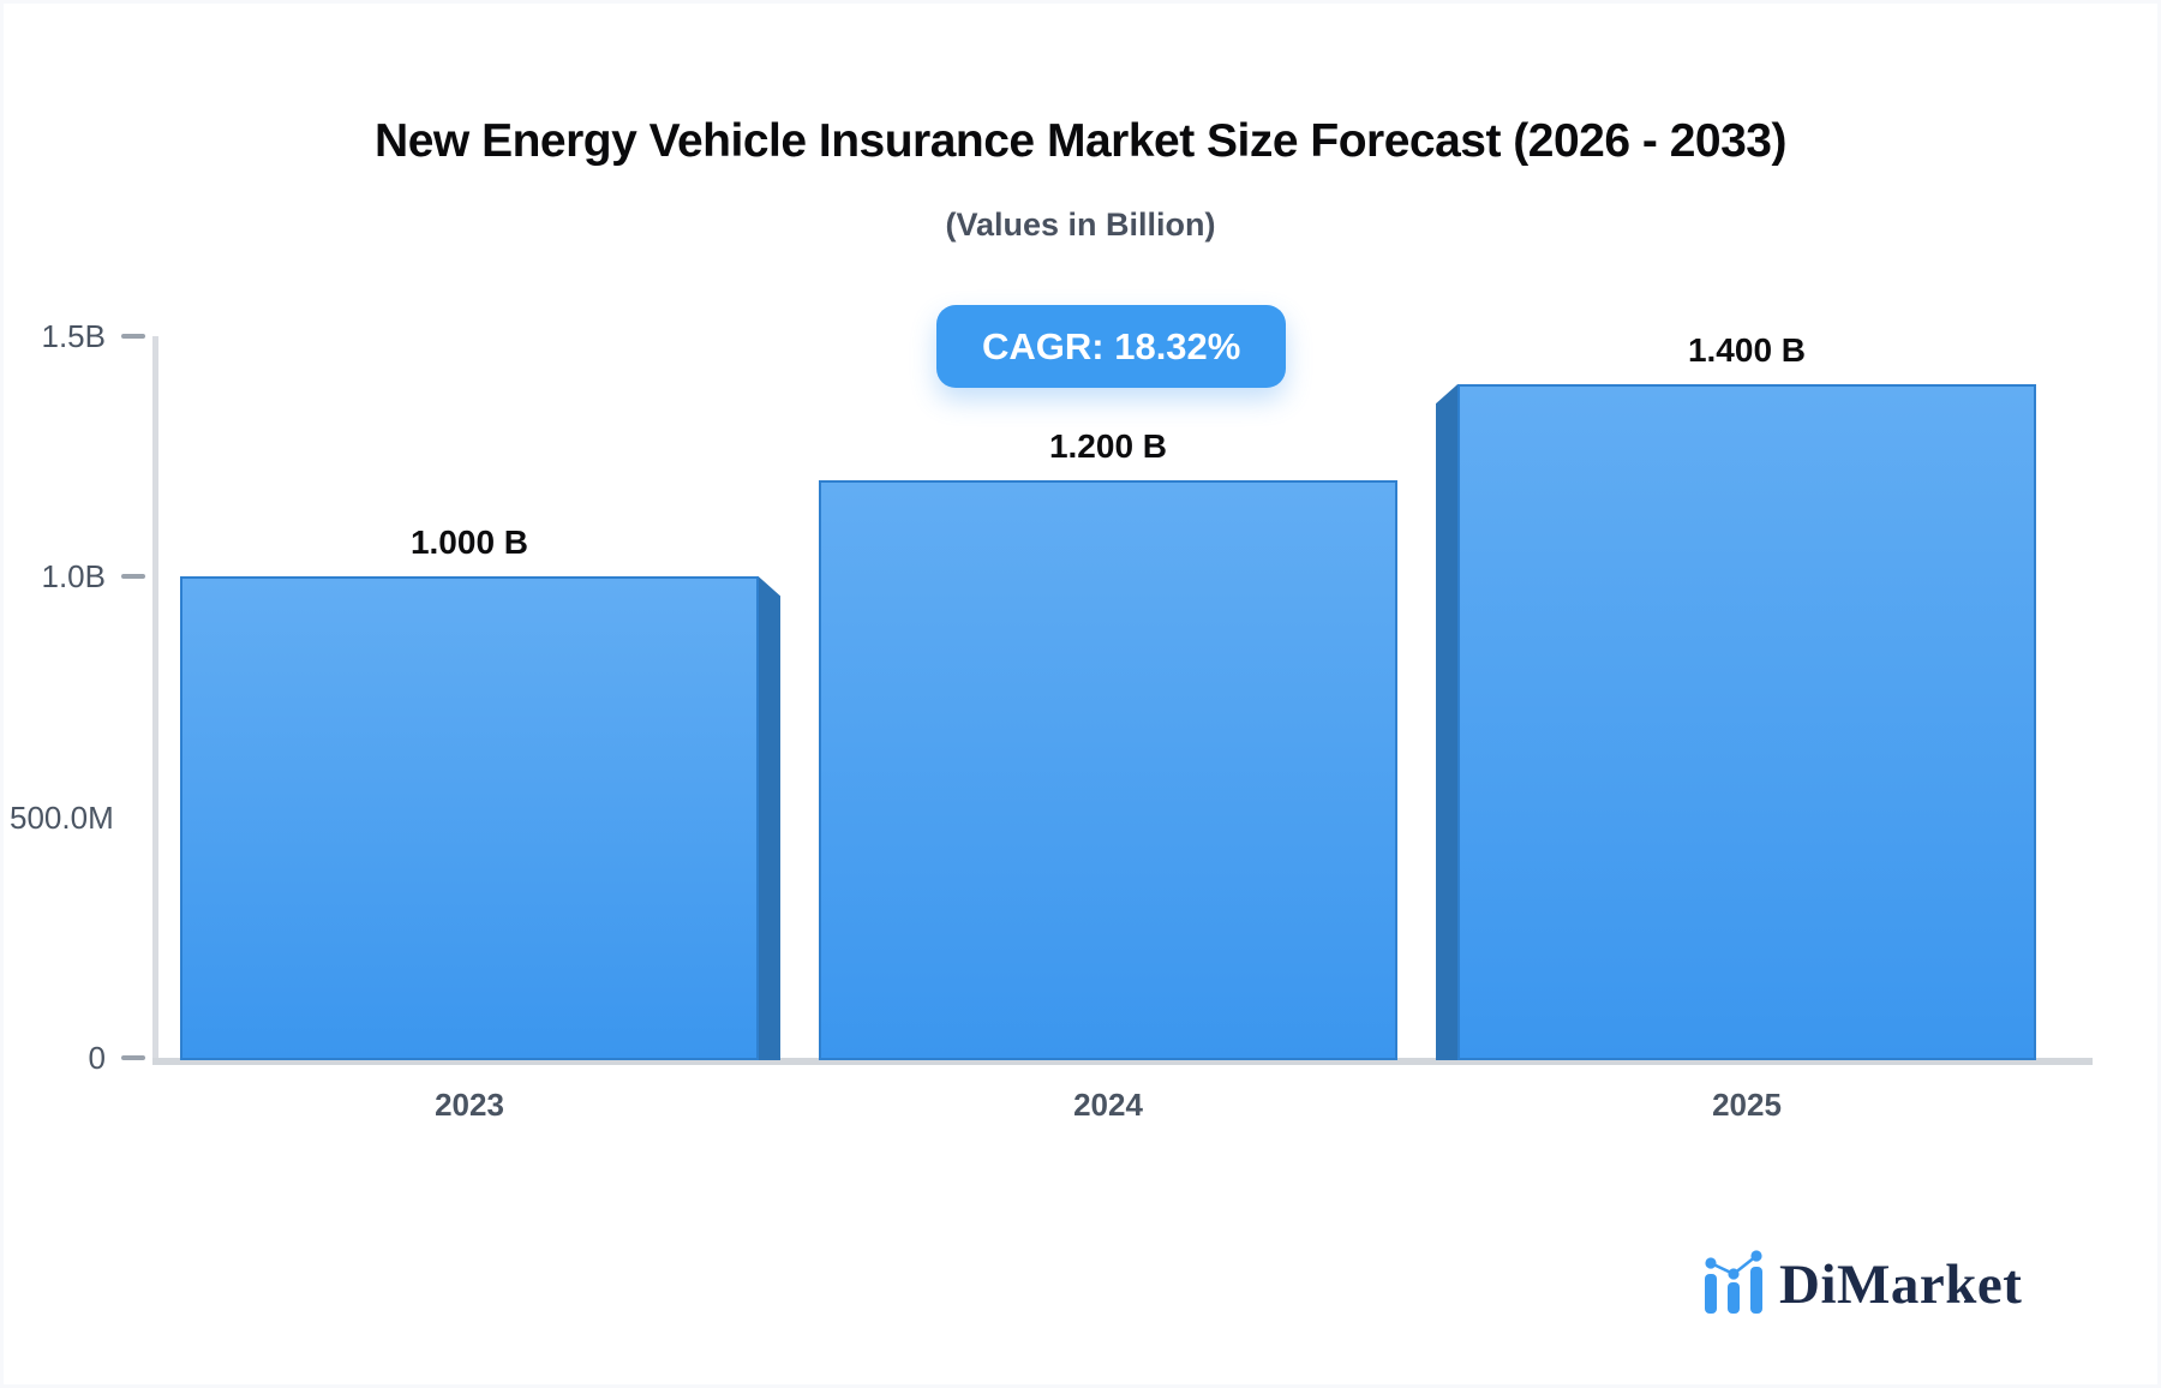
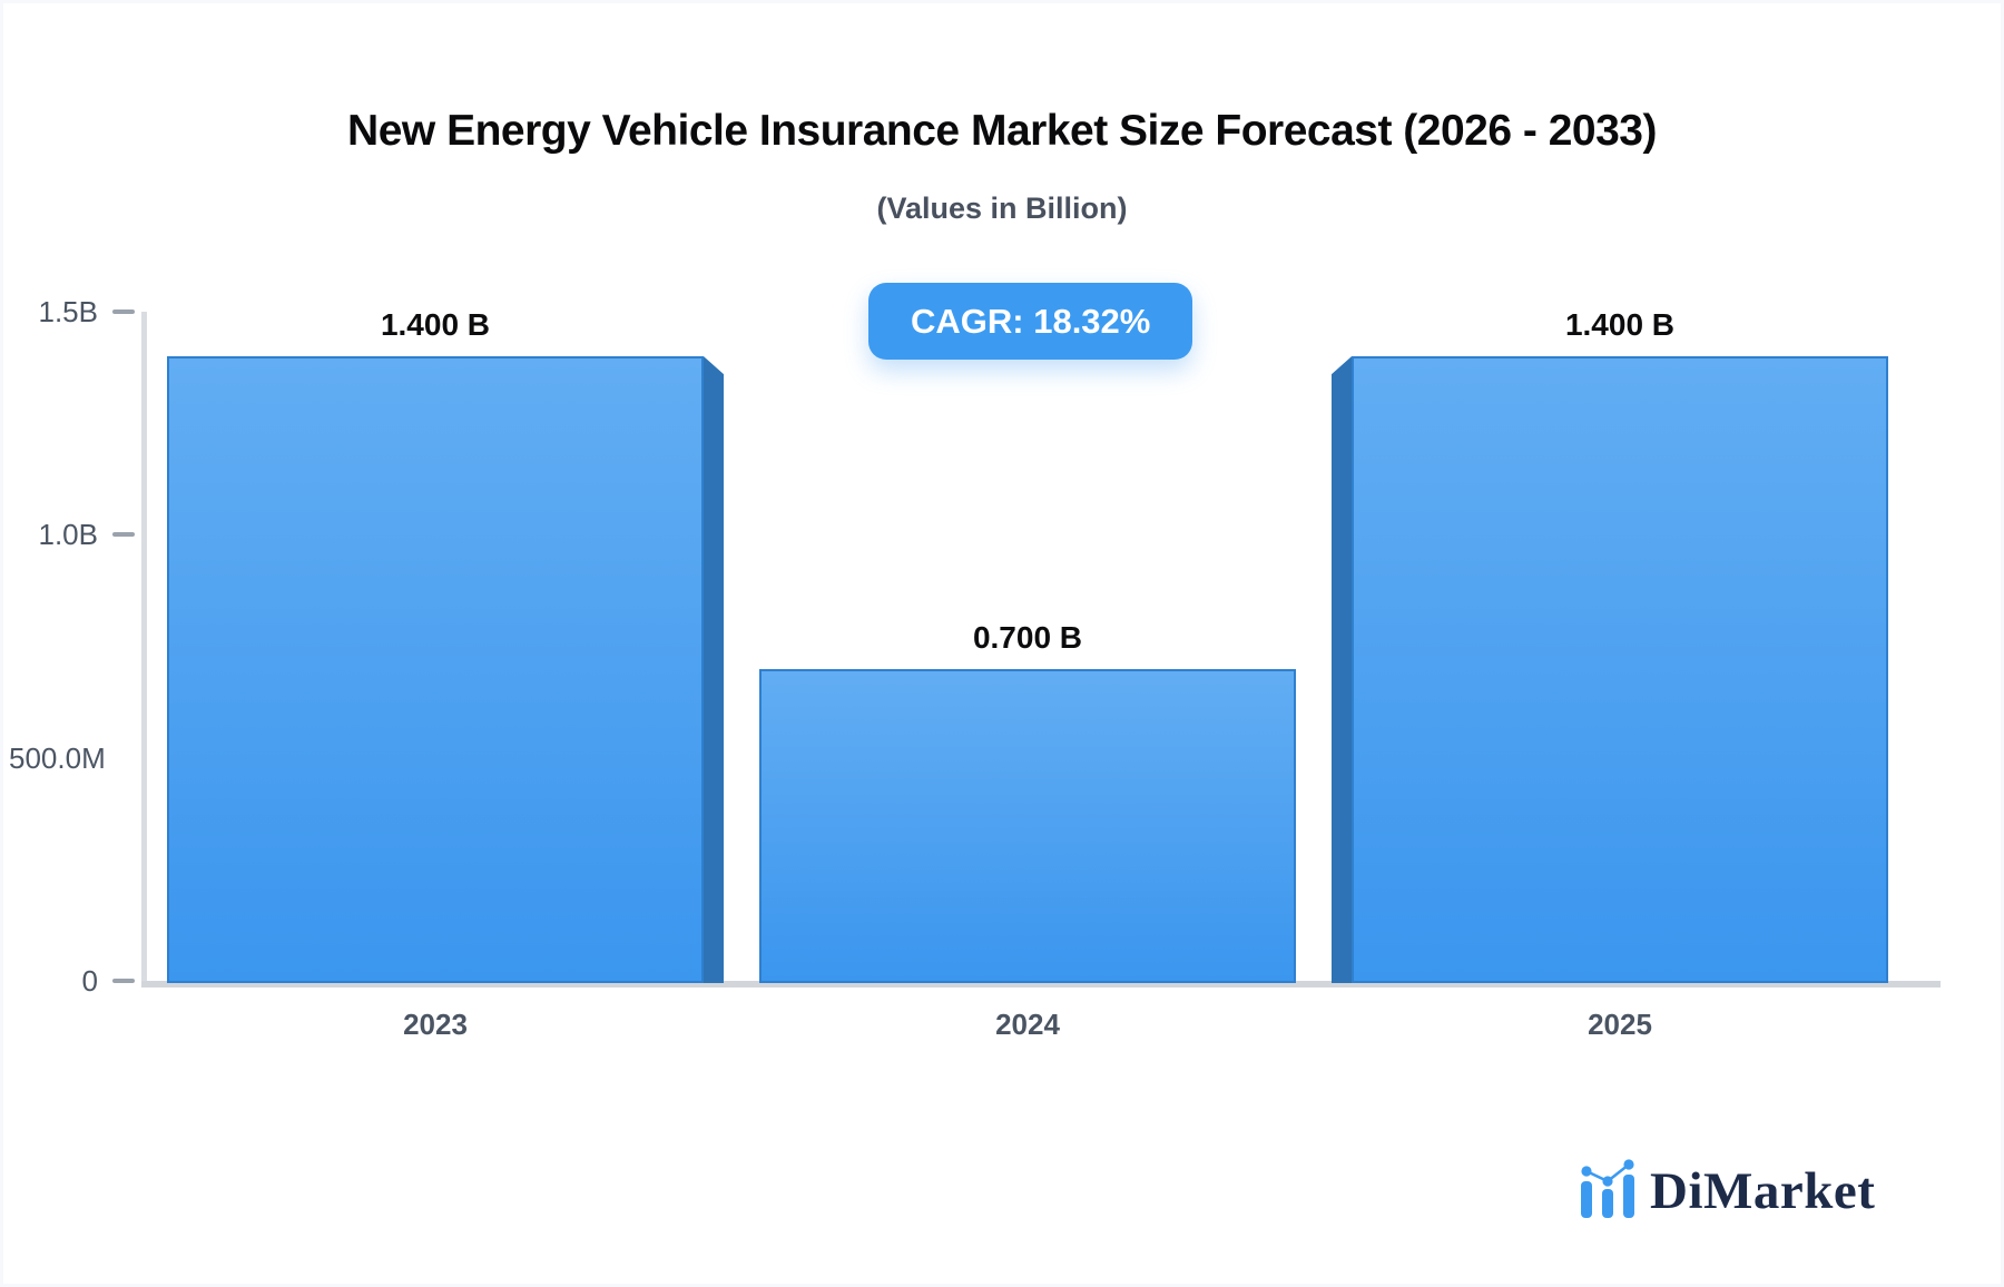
2023: 1.000 -> 1.400
2024: 1.200 -> 0.700
